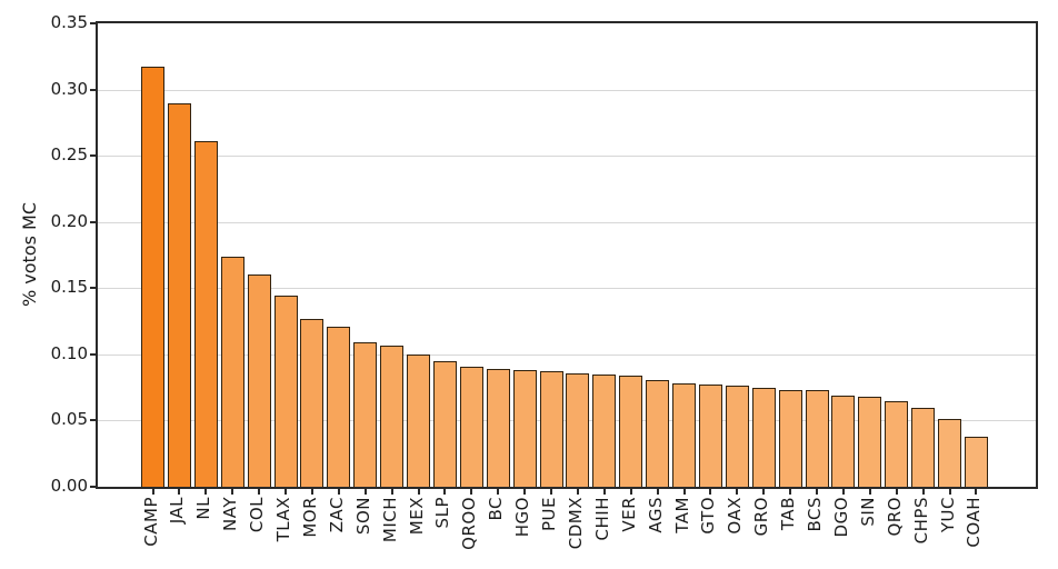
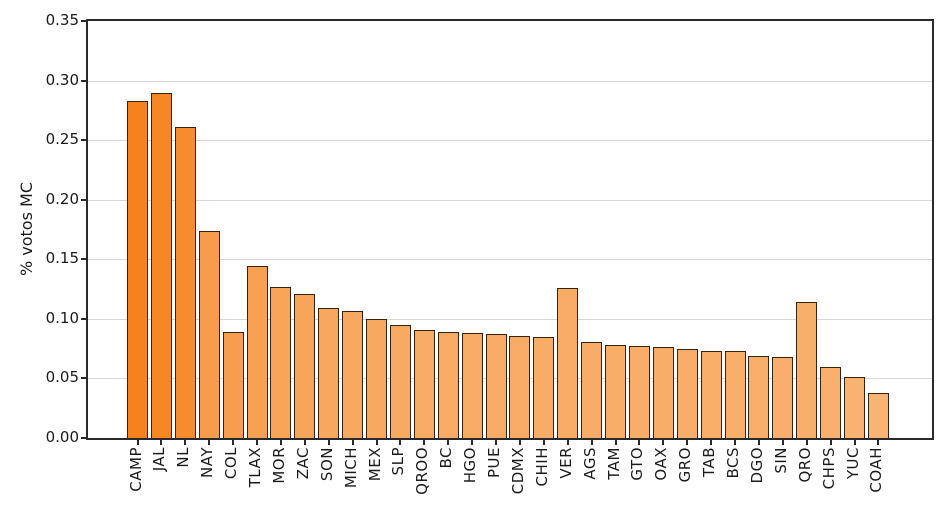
CAMP: 0.317 -> 0.283
COL: 0.160 -> 0.089
VER: 0.084 -> 0.126
QRO: 0.065 -> 0.114
